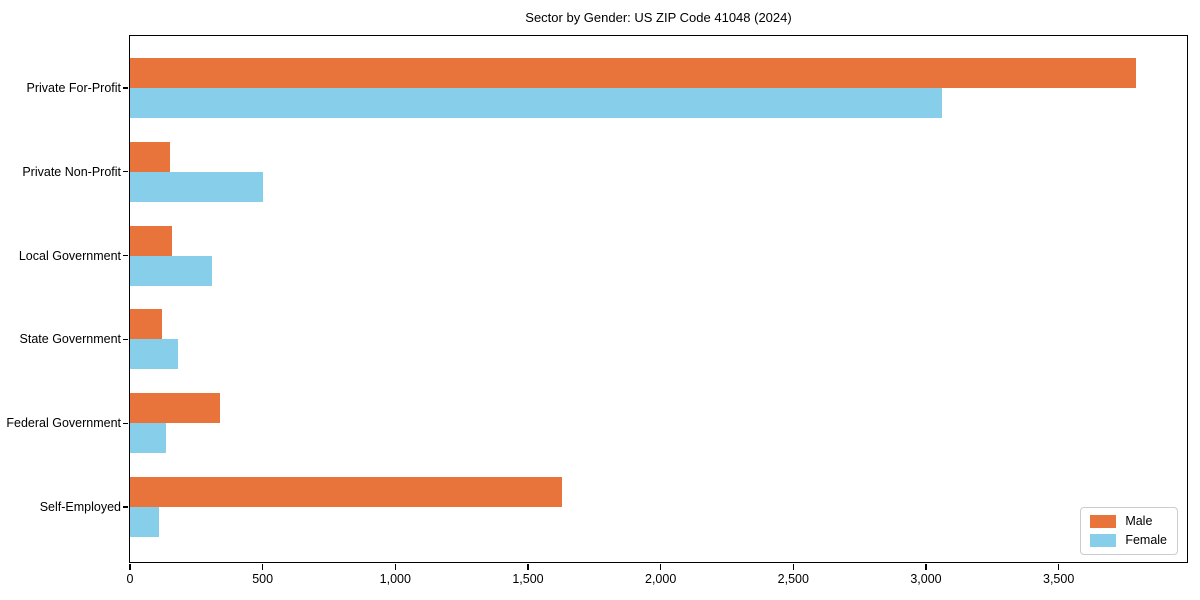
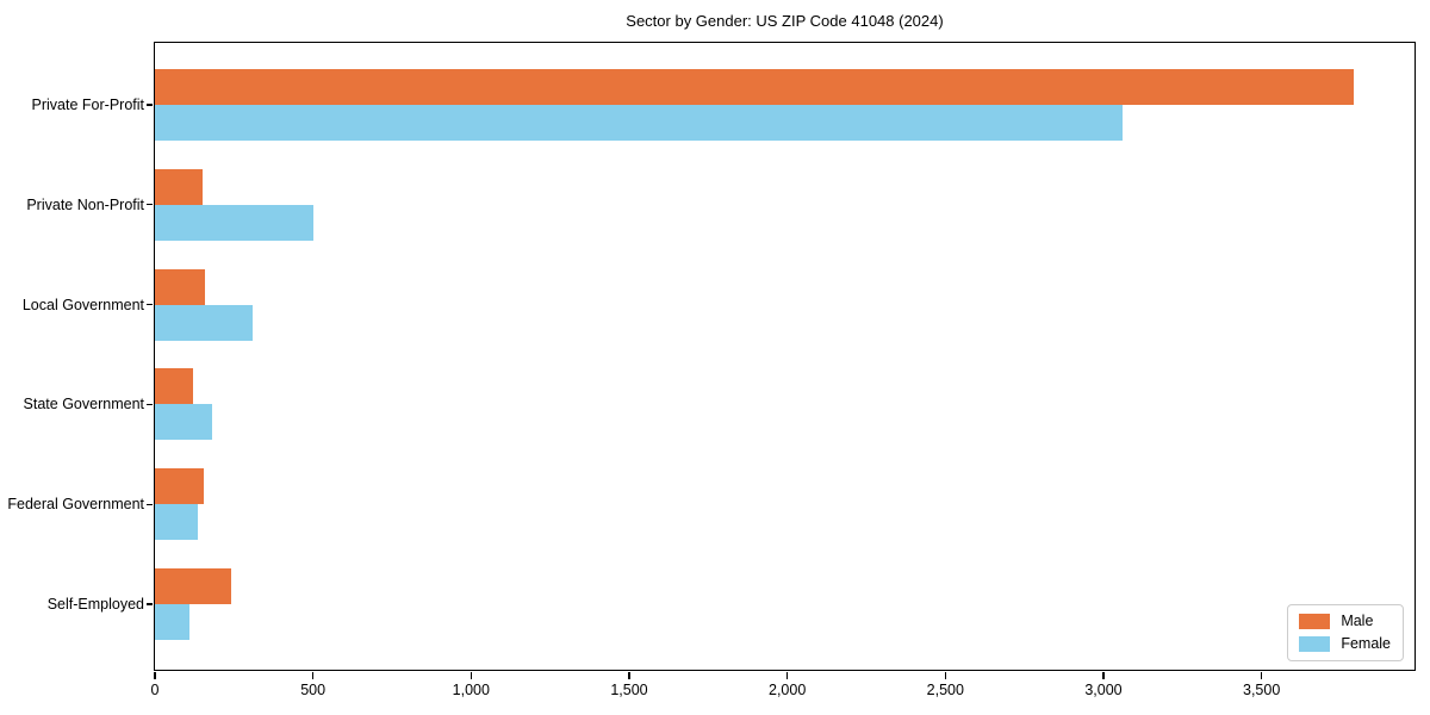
Male/Federal Government: 340 -> 160
Male/Self-Employed: 1630 -> 240
